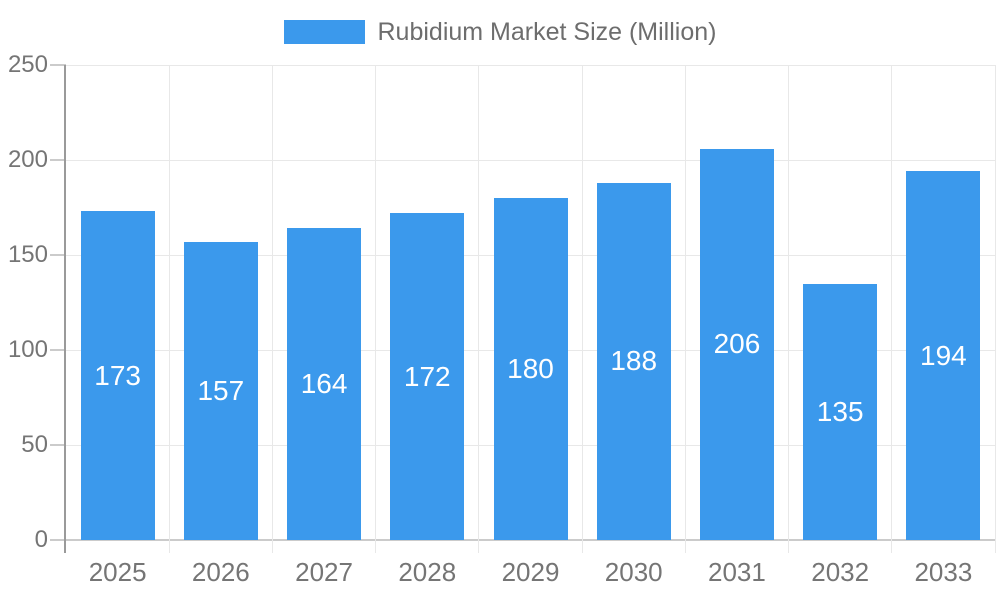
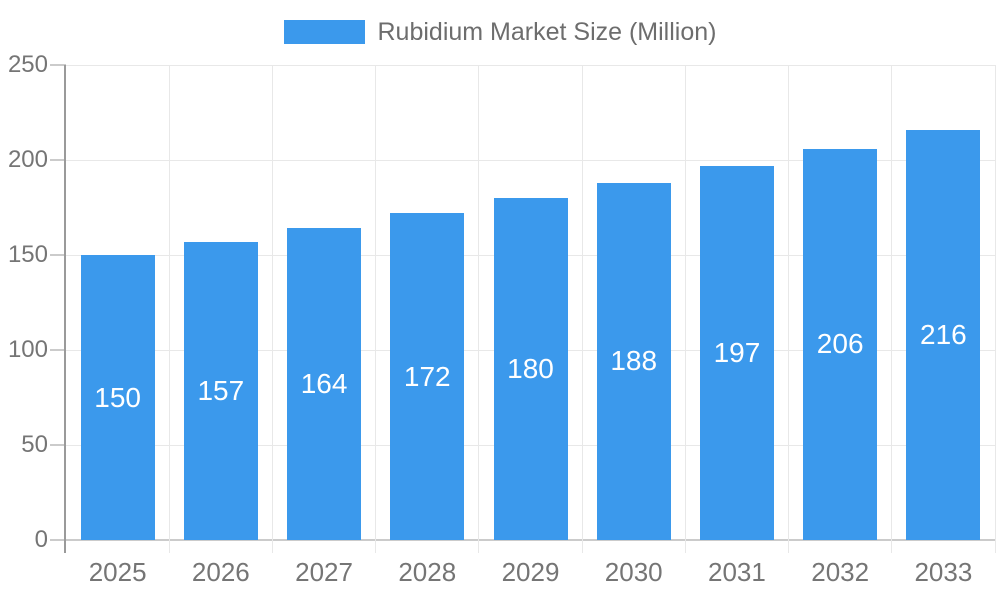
2025: 173 -> 150
2031: 206 -> 197
2032: 135 -> 206
2033: 194 -> 216
